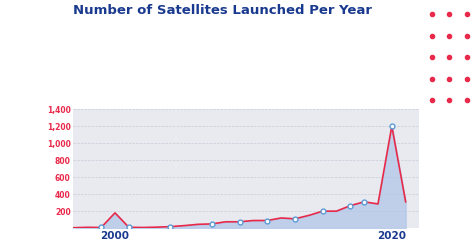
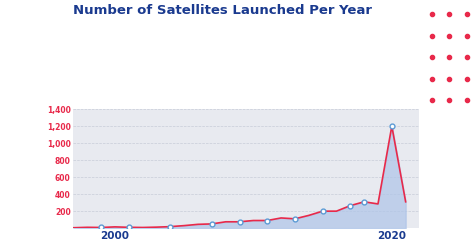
2000: 180 -> 20
